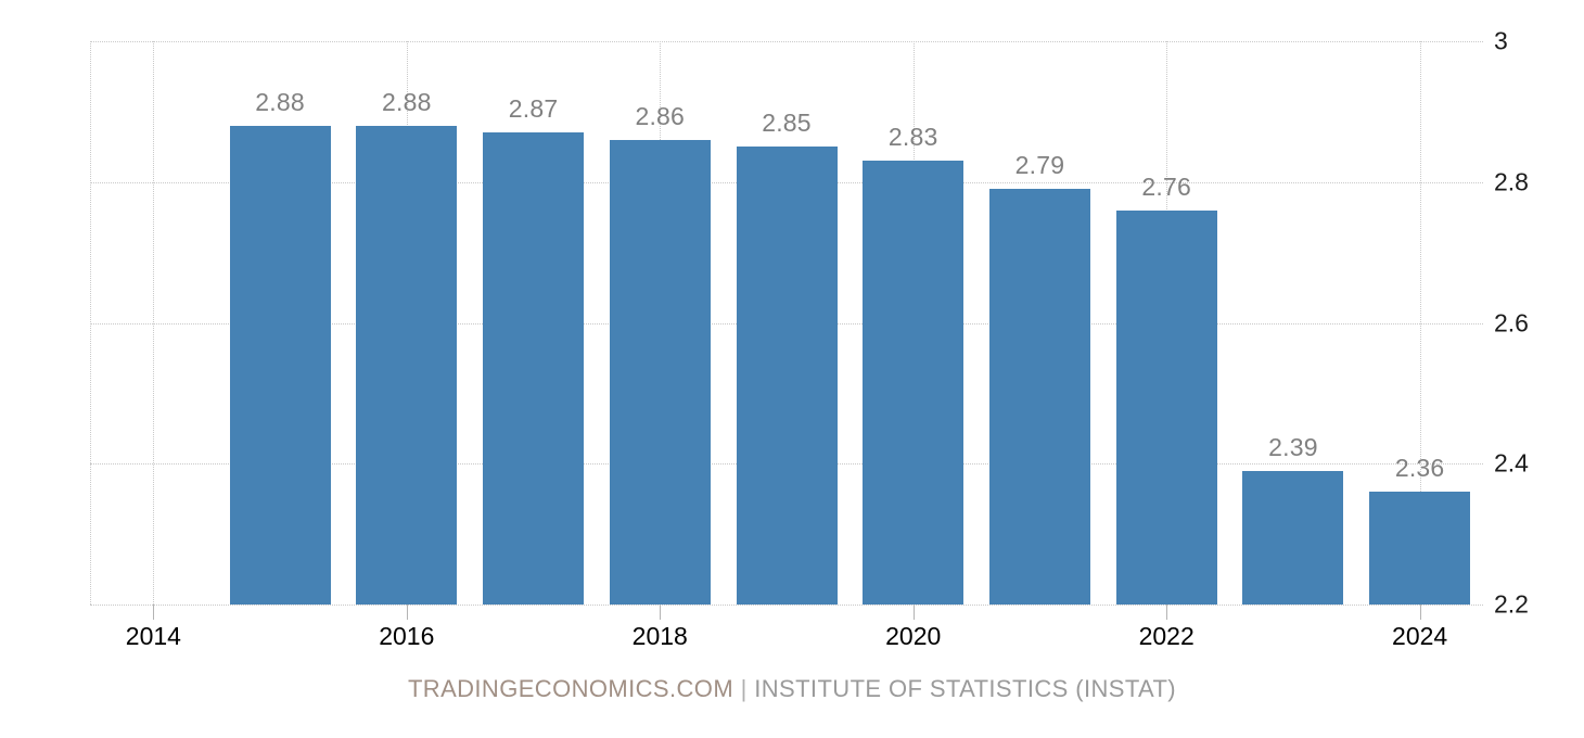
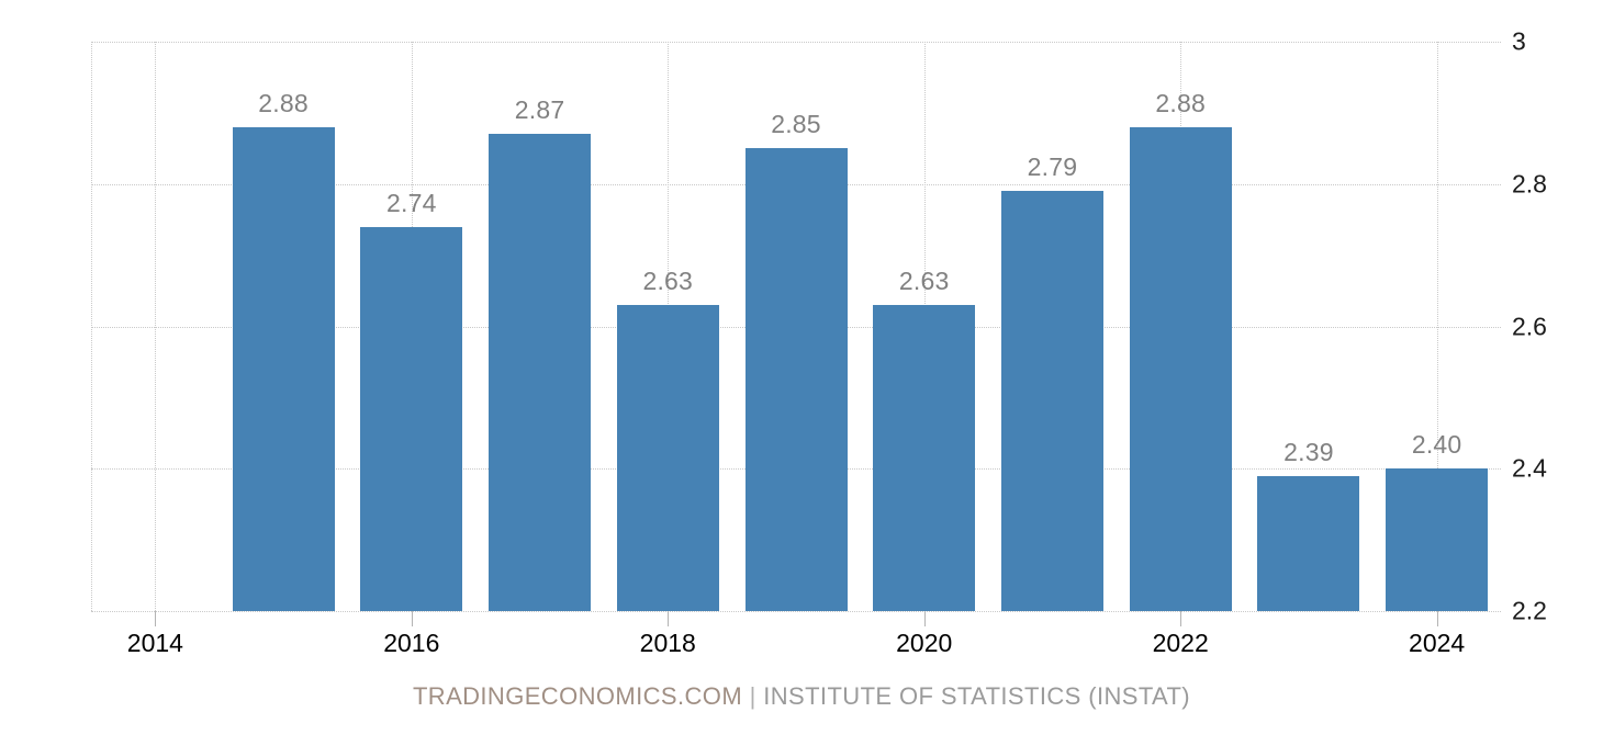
2016: 2.88 -> 2.74
2018: 2.86 -> 2.63
2020: 2.83 -> 2.63
2022: 2.76 -> 2.88
2024: 2.36 -> 2.40
